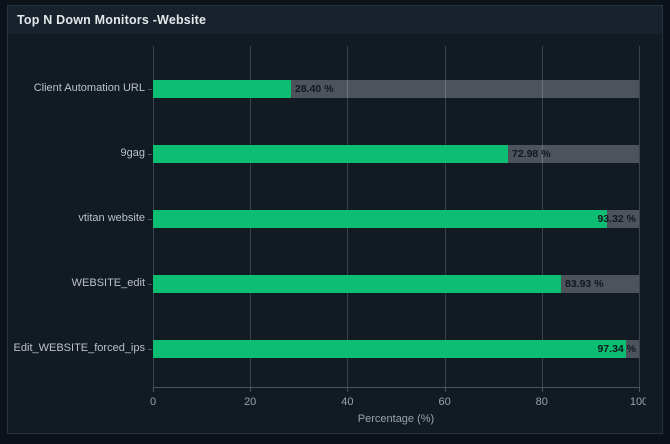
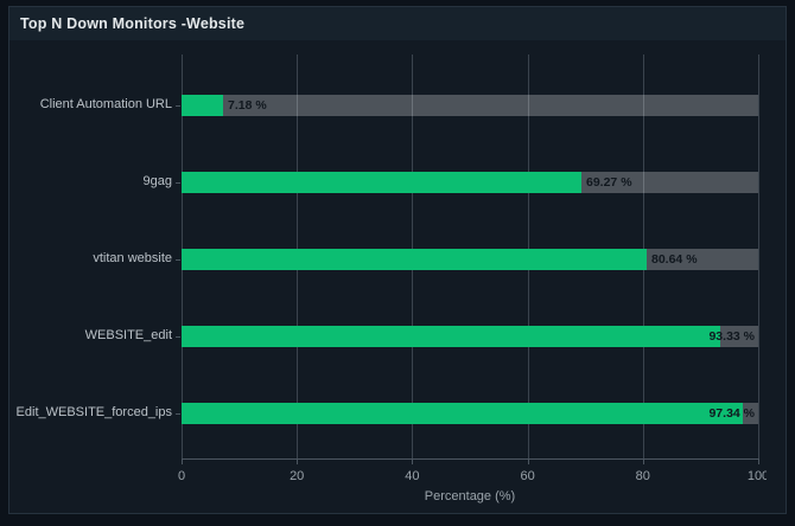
Client Automation URL: 28.40 -> 7.18
9gag: 72.98 -> 69.27
vtitan website: 93.32 -> 80.64
WEBSITE_edit: 83.93 -> 93.33
